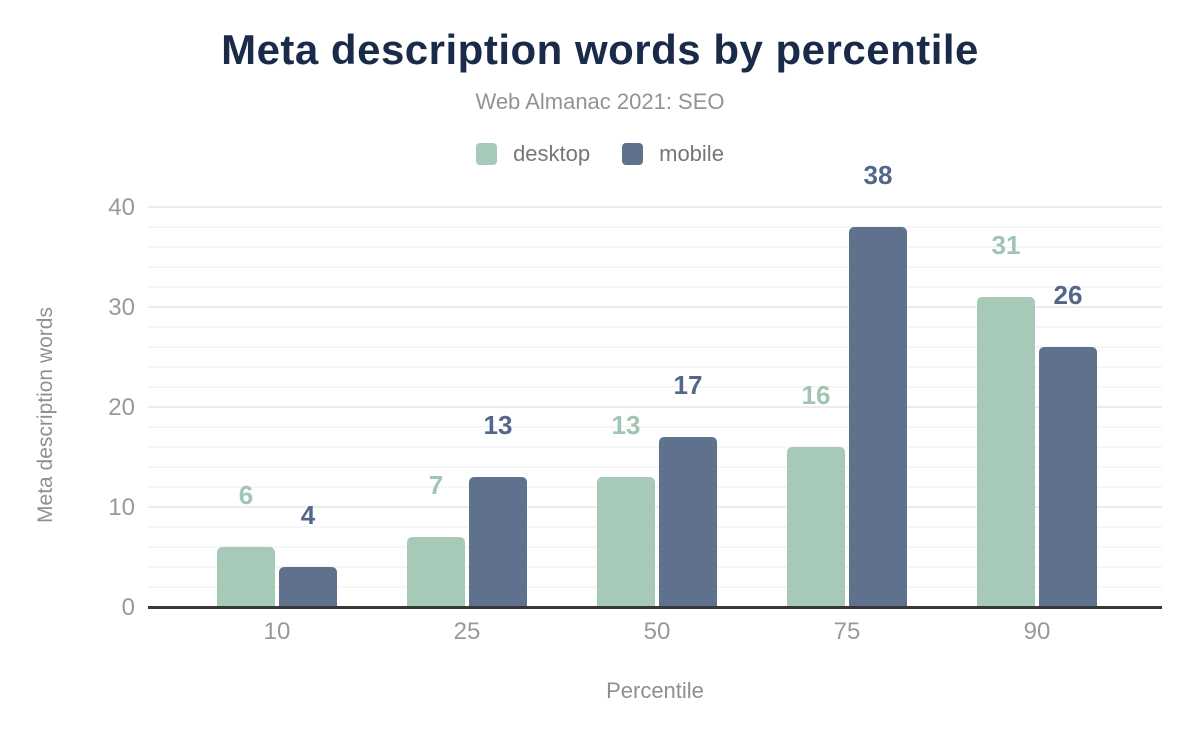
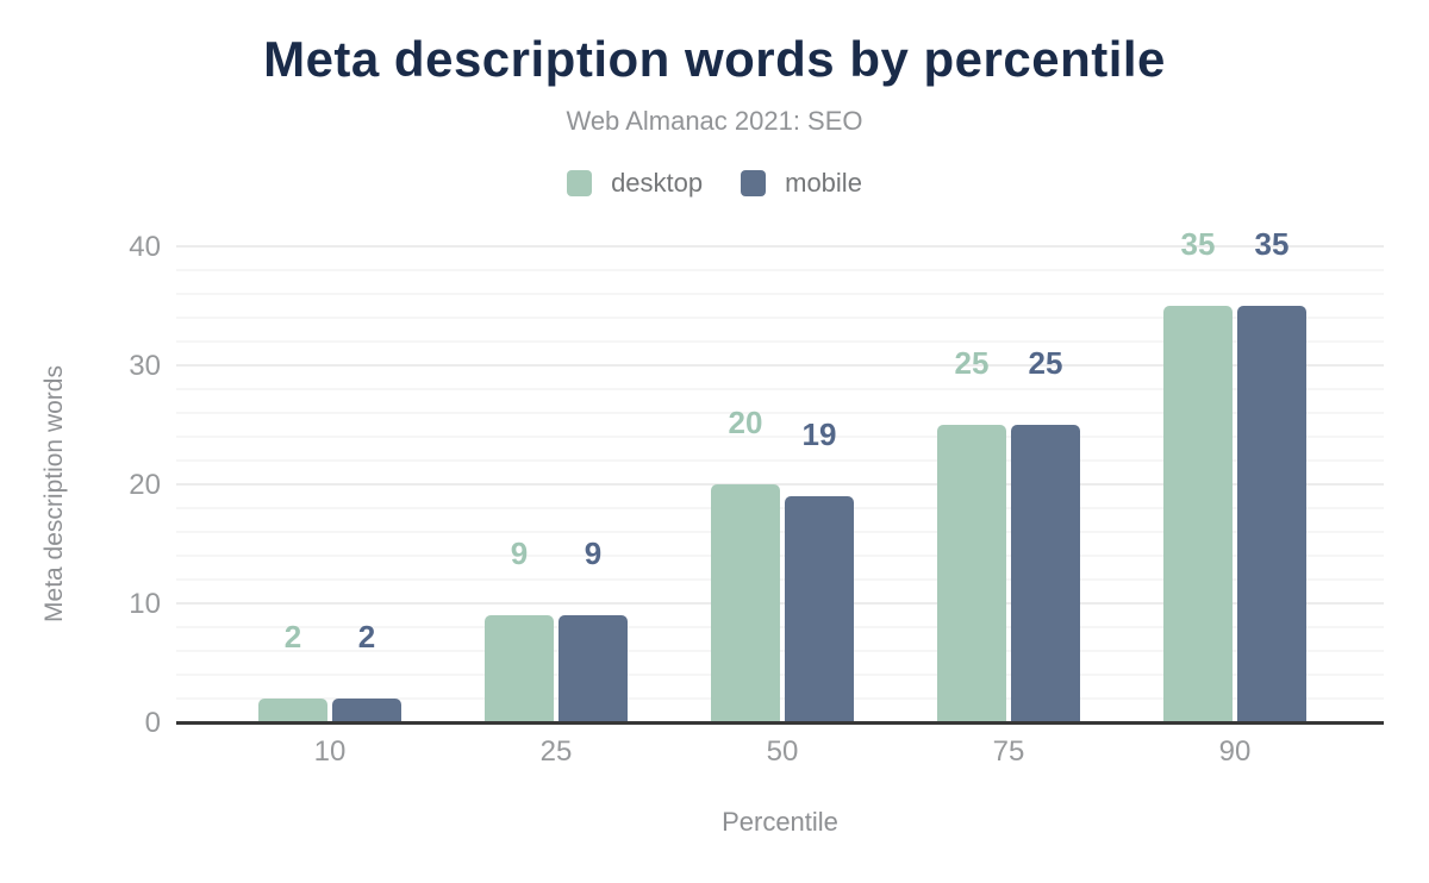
desktop/10: 6 -> 2
mobile/10: 4 -> 2
desktop/25: 7 -> 9
mobile/25: 13 -> 9
desktop/50: 13 -> 20
mobile/50: 17 -> 19
desktop/75: 16 -> 25
mobile/75: 38 -> 25
desktop/90: 31 -> 35
mobile/90: 26 -> 35
